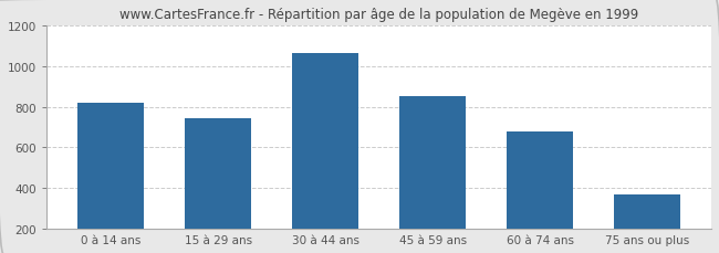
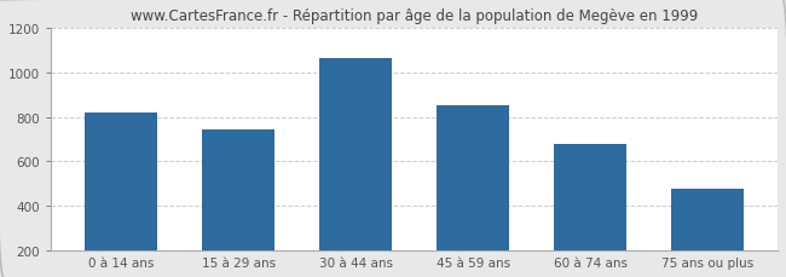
75 ans ou plus: 370 -> 480
